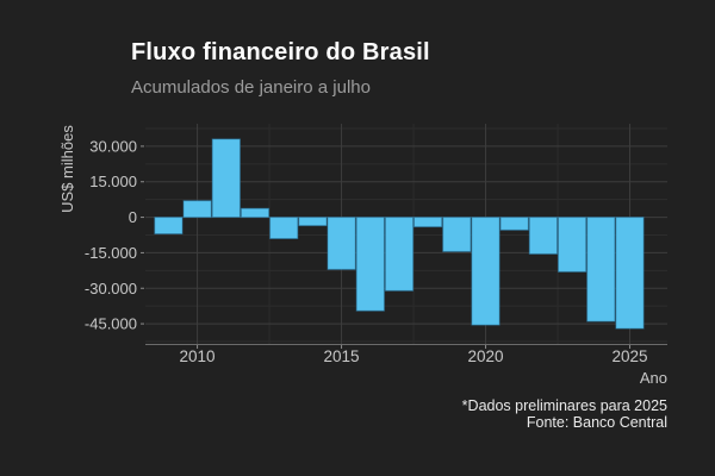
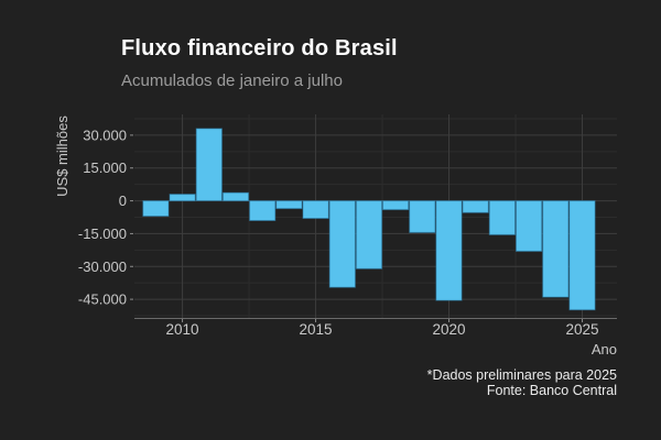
2010: 7000 -> 3000
2015: -22000 -> -8000
2025: -47000 -> -50000
